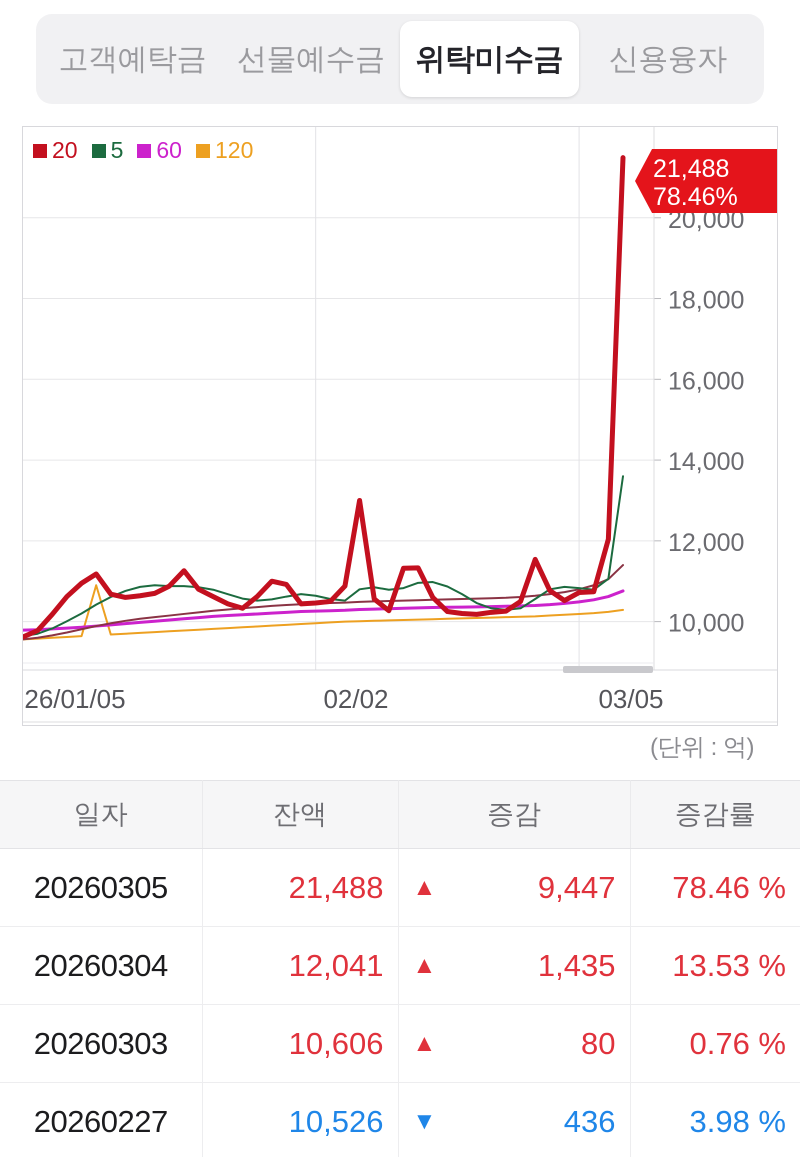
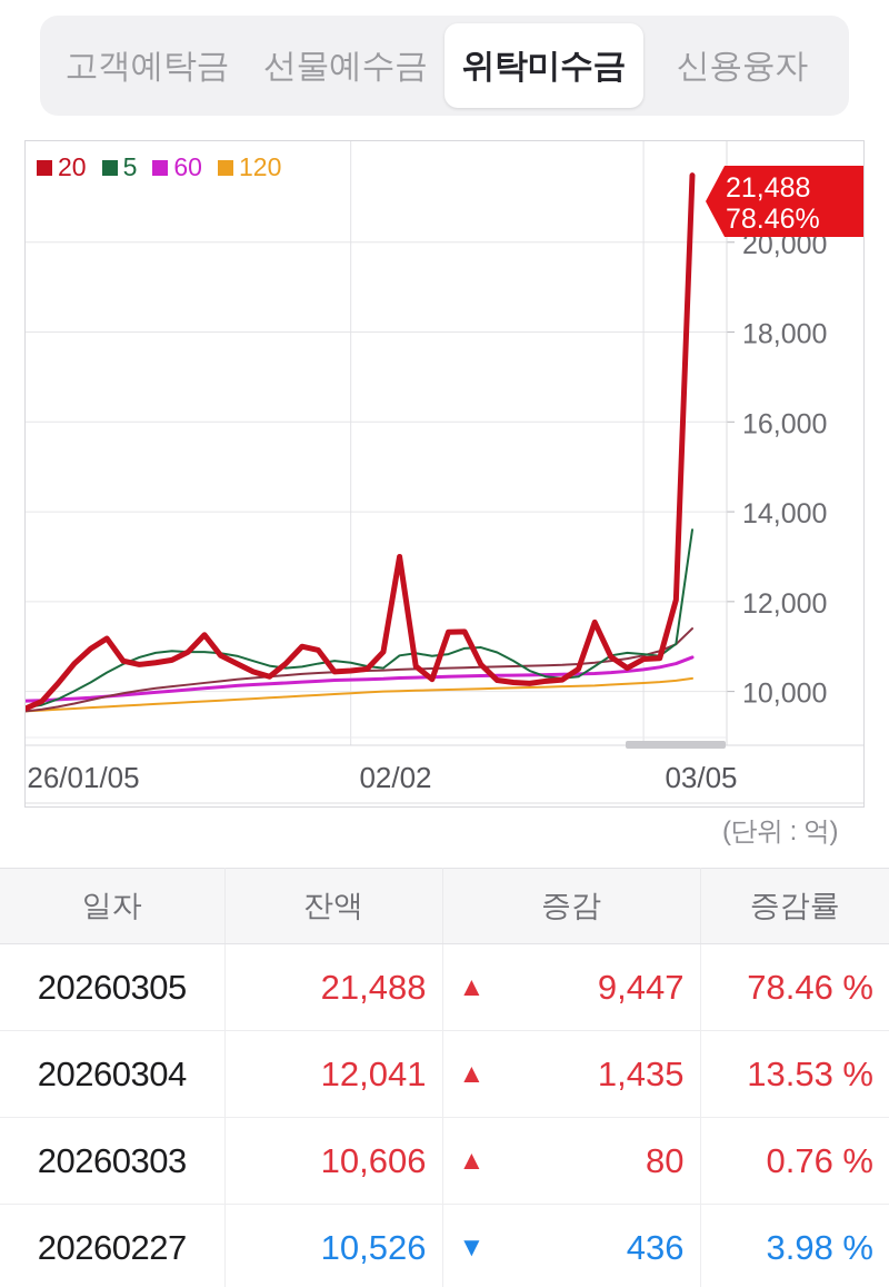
120/5: 10900 -> 9700
